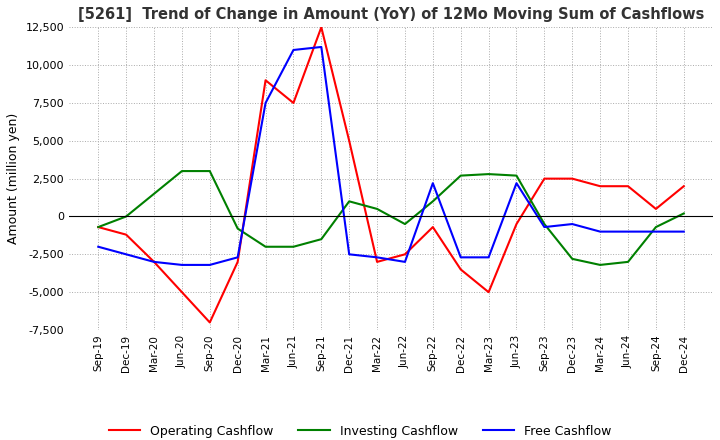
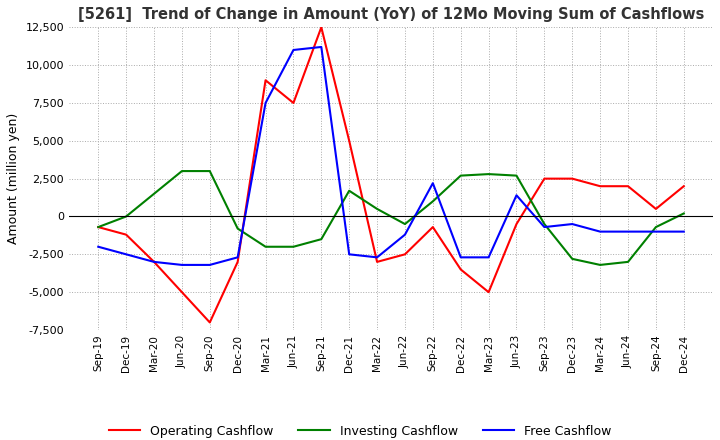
Investing Cashflow/Dec-21: 1,000 -> 1,700
Free Cashflow/Jun-22: -3,000 -> -1,200
Free Cashflow/Jun-23: 2,200 -> 1,400
